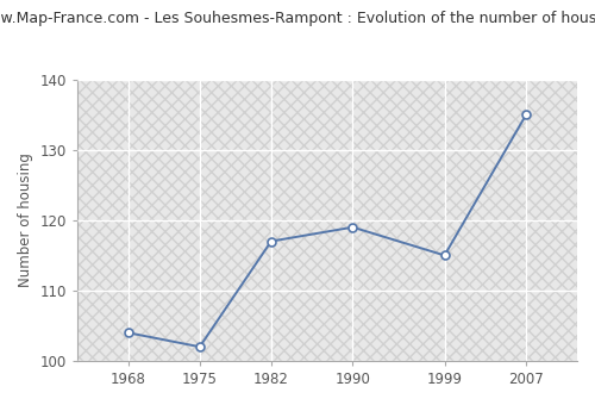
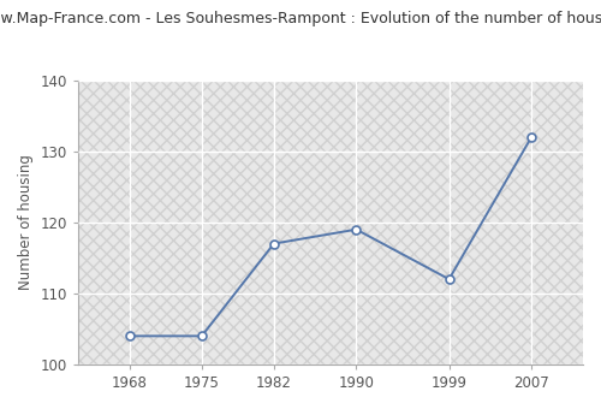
1975: 102 -> 104
1999: 115 -> 112
2007: 135 -> 132
